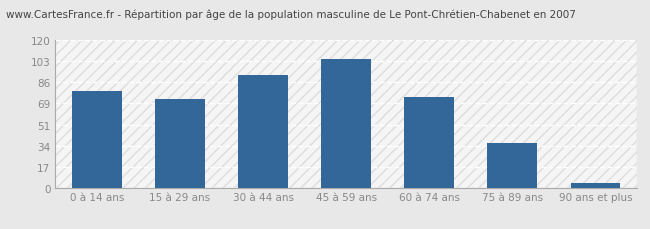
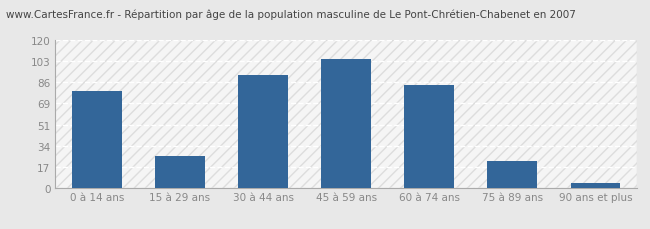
15 à 29 ans: 72 -> 26
60 à 74 ans: 74 -> 84
75 à 89 ans: 36 -> 22
